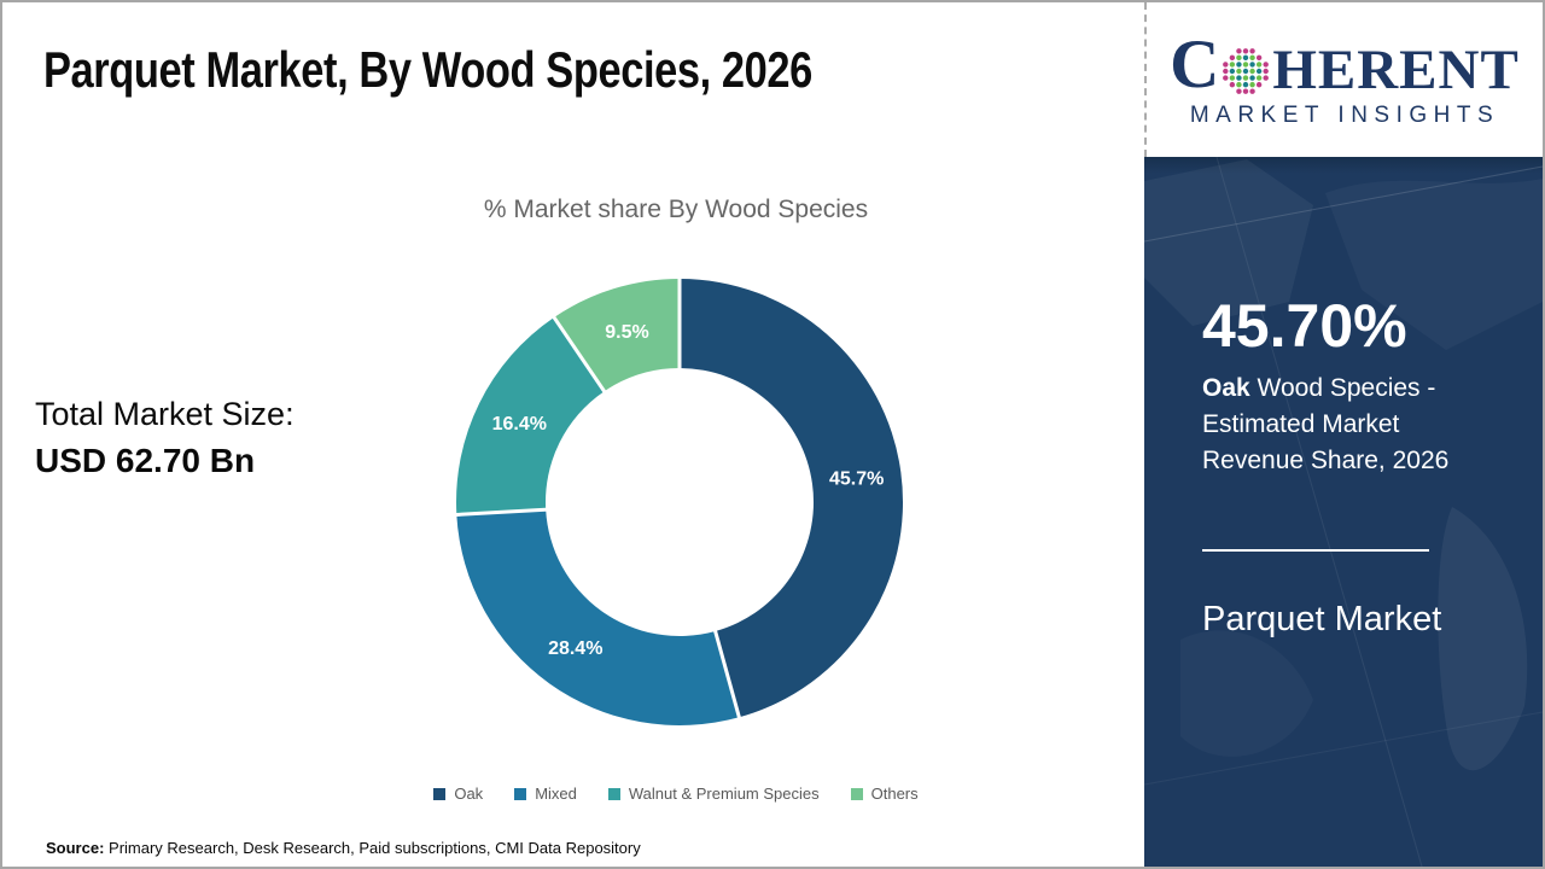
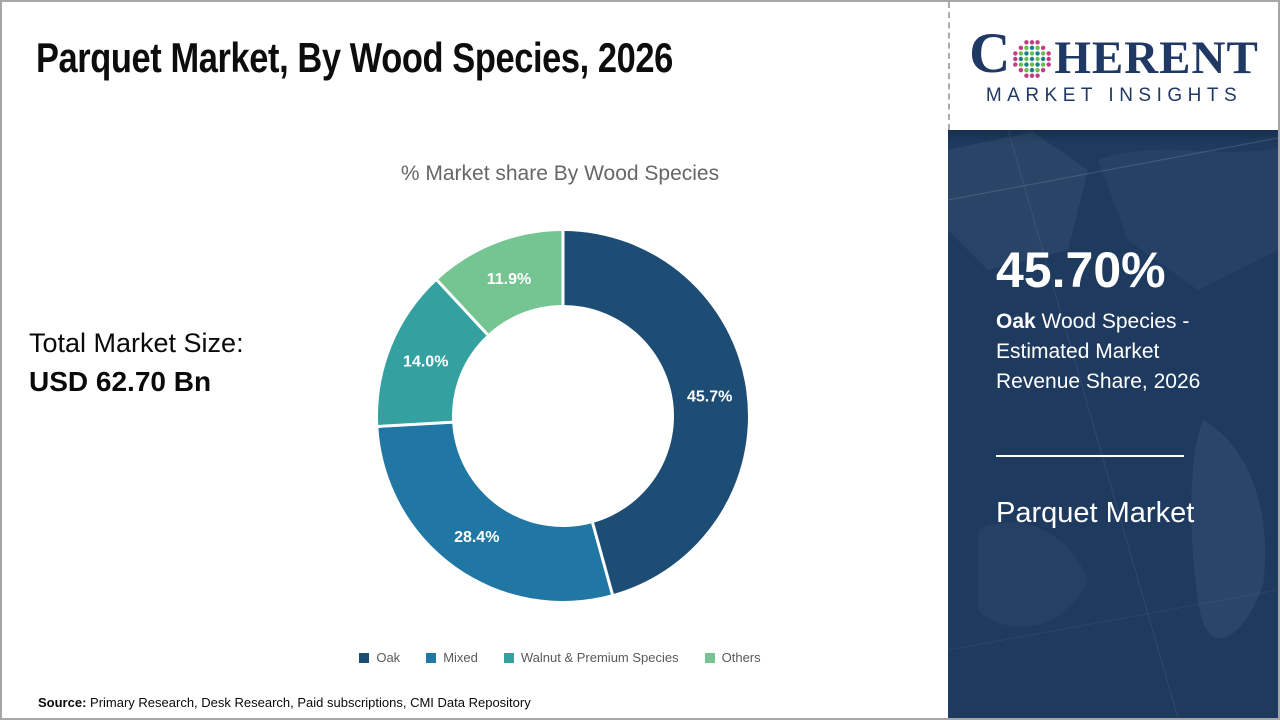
Walnut & Premium Species: 16.4% -> 14.0%
Others: 9.5% -> 11.9%
